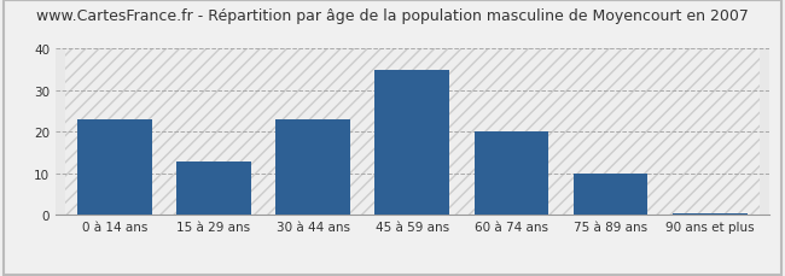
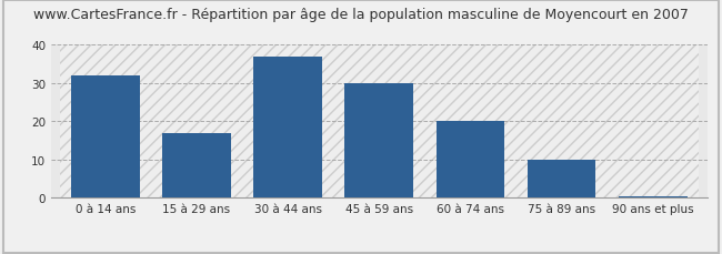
0 à 14 ans: 23.0 -> 32.0
15 à 29 ans: 13.0 -> 17.0
30 à 44 ans: 23.0 -> 37.0
45 à 59 ans: 35.0 -> 30.0
